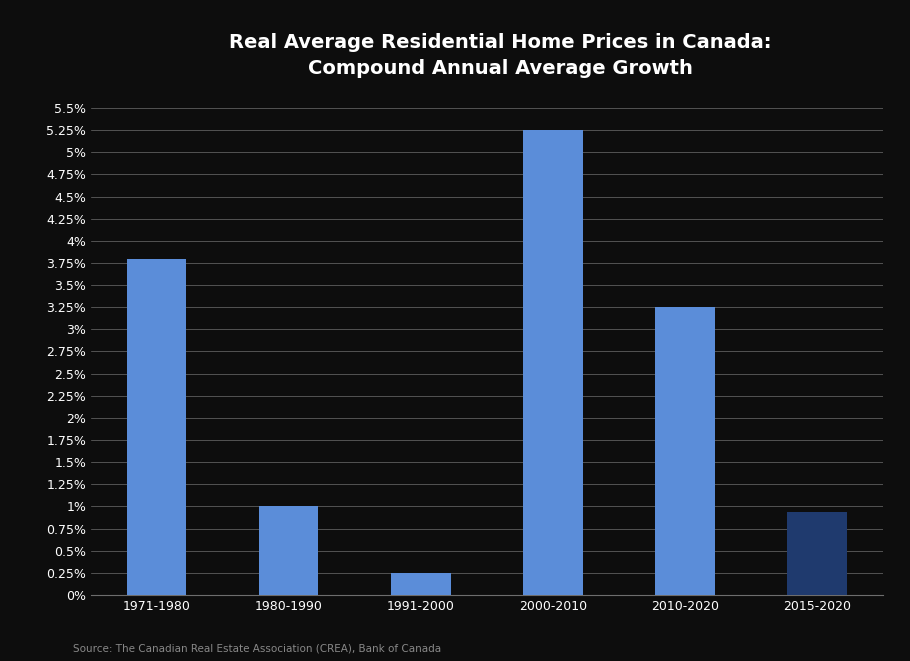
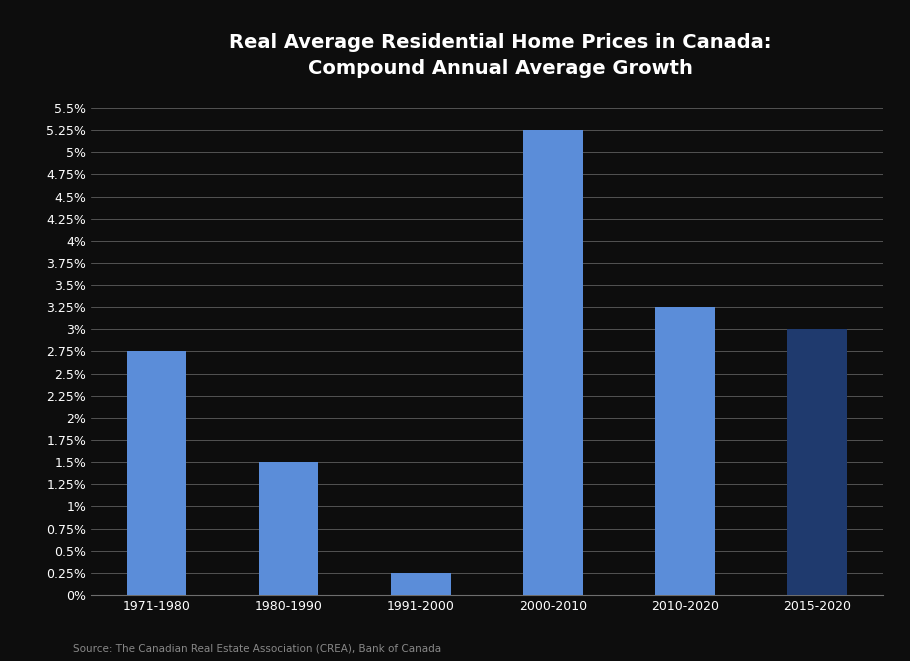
1971-1980: 3.80% -> 2.75%
1980-1990: 1.00% -> 1.50%
2015-2020: 0.94% -> 3.00%
